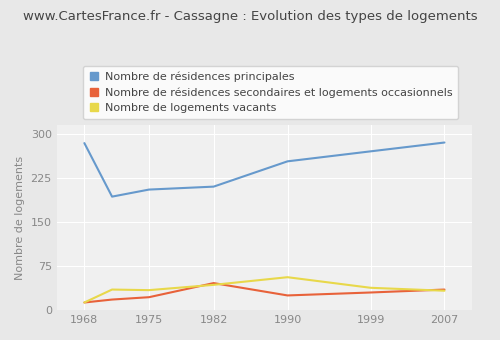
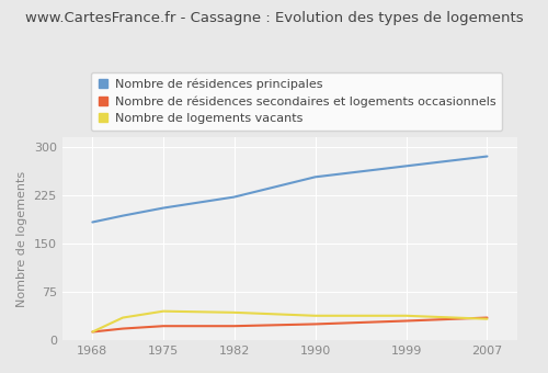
Nombre de résidences principales/1968: 284 -> 183
Nombre de logements vacants/1975: 34 -> 45
Nombre de résidences principales/1982: 210 -> 222
Nombre de résidences secondaires et logements occasionnels/1982: 46 -> 22
Nombre de logements vacants/1990: 56 -> 38
